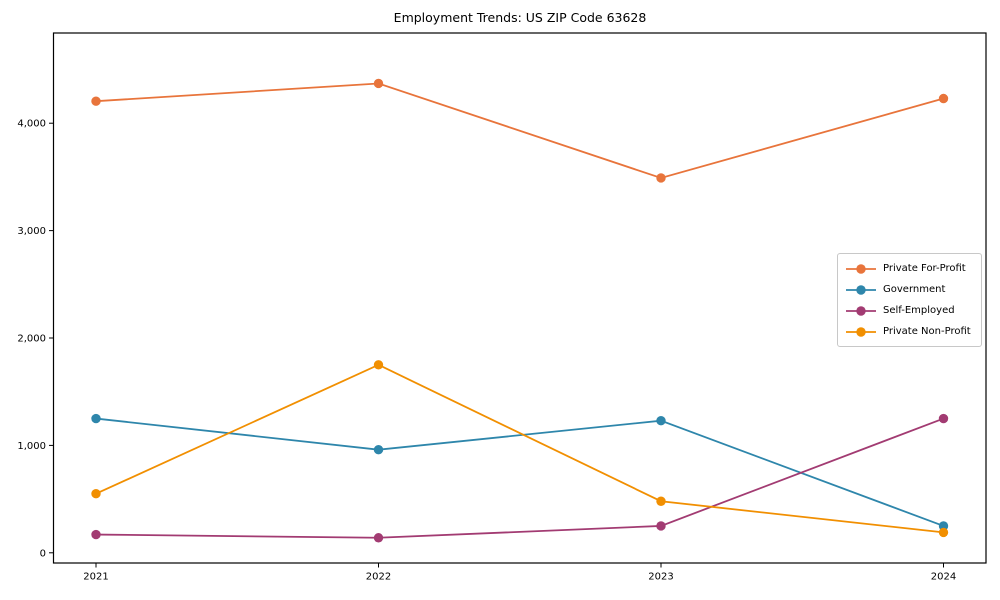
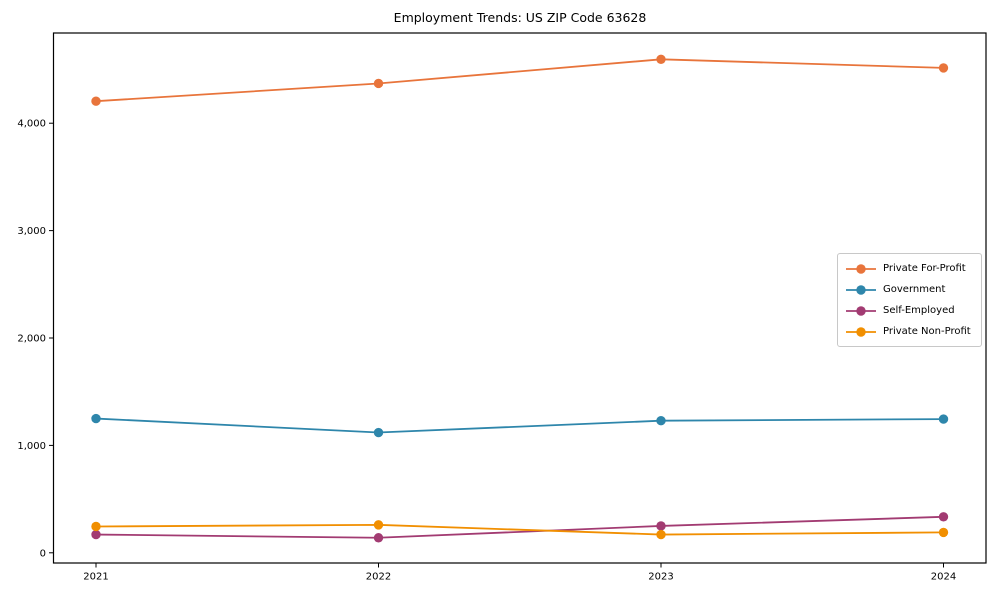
Private Non-Profit/2021: 550 -> 240
Government/2022: 960 -> 1120
Private Non-Profit/2022: 1750 -> 260
Private For-Profit/2023: 3490 -> 4600
Private Non-Profit/2023: 480 -> 170
Private For-Profit/2024: 4230 -> 4520
Government/2024: 250 -> 1240
Self-Employed/2024: 1250 -> 340
